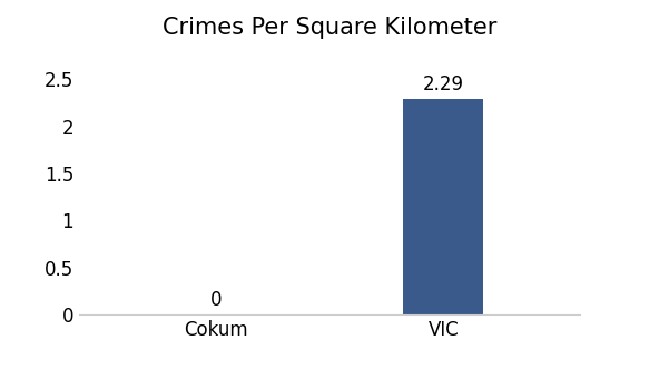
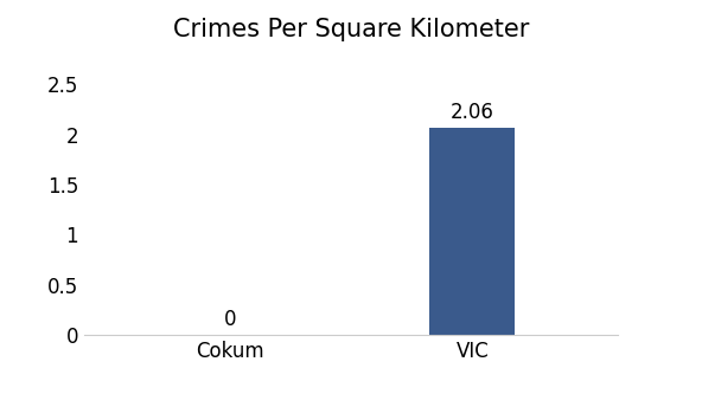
VIC: 2.29 -> 2.06
